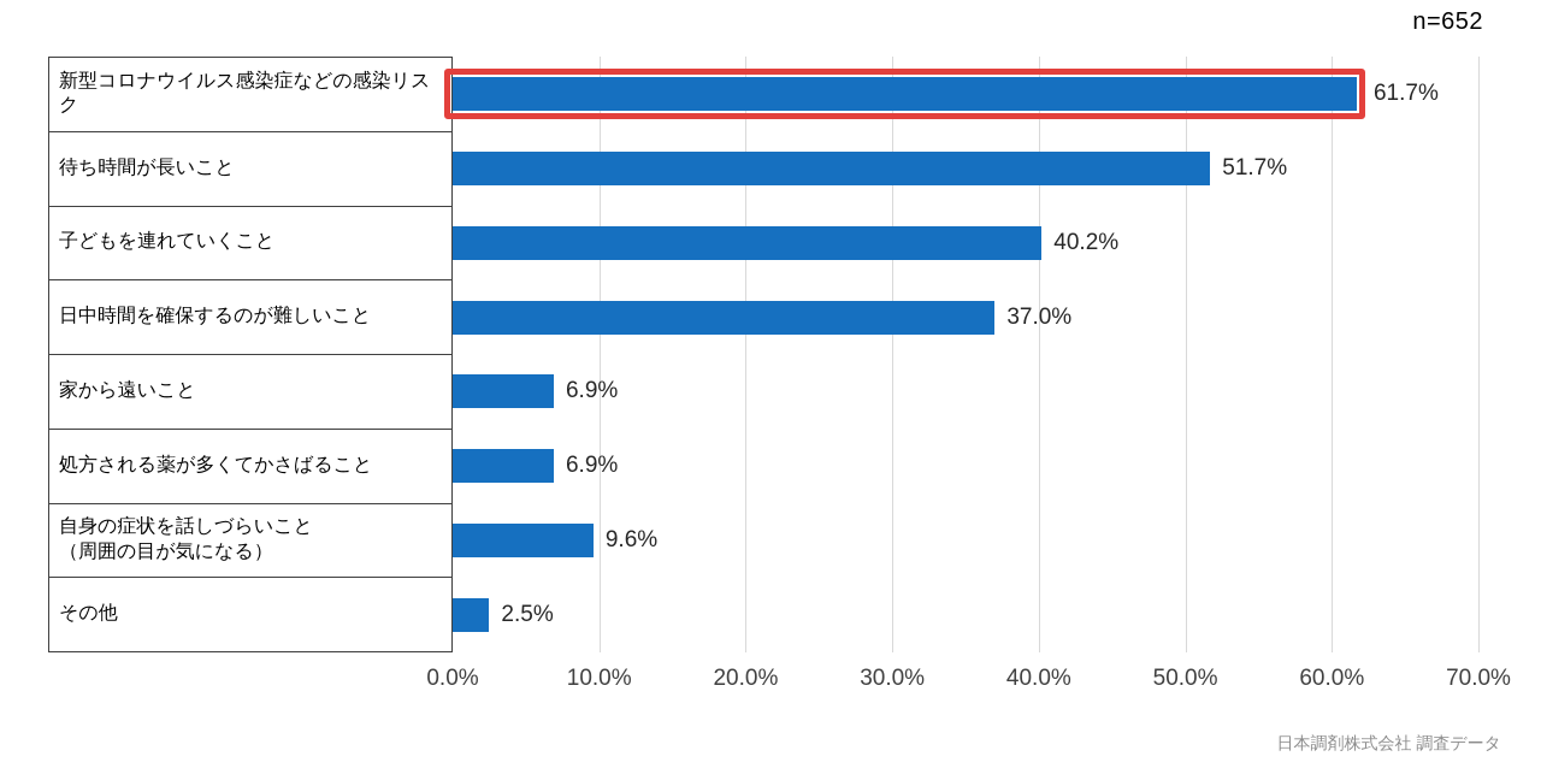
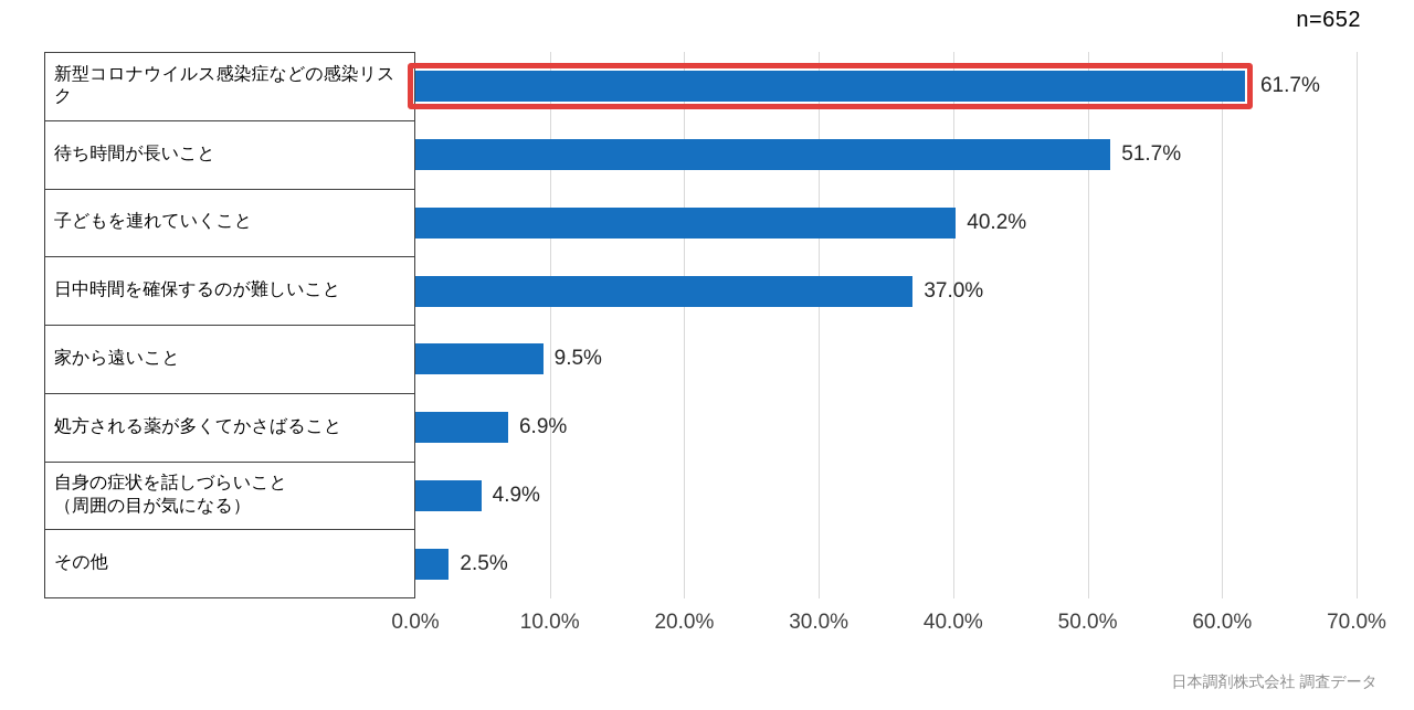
家から遠いこと: 6.9% -> 9.5%
自身の症状を話しづらいこと （周囲の目が気になる）: 9.6% -> 4.9%
